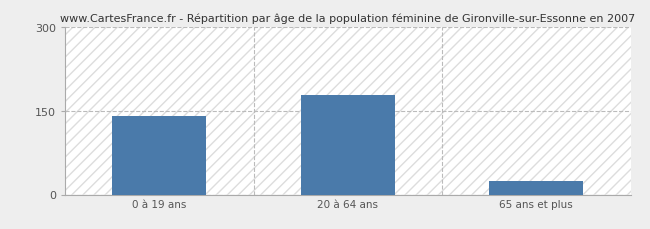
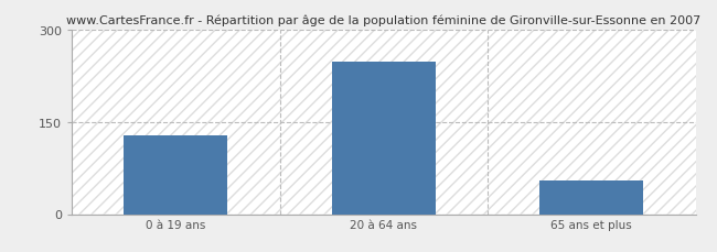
0 à 19 ans: 140 -> 128
20 à 64 ans: 178 -> 248
65 ans et plus: 25 -> 54
